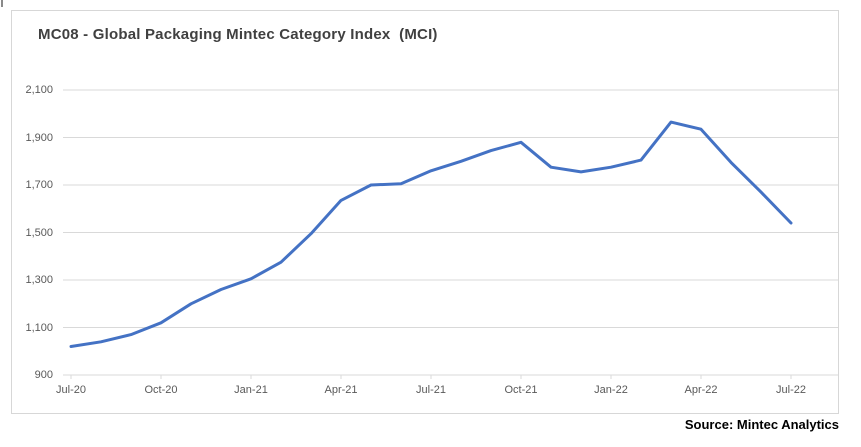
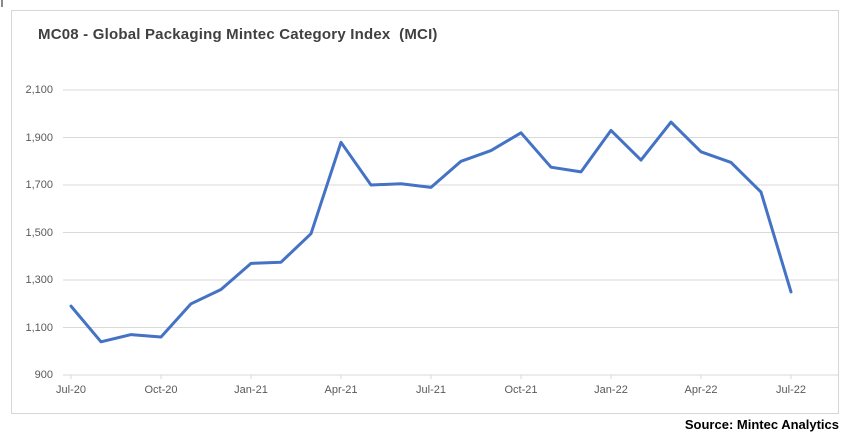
Jul-20: 1020 -> 1190
Oct-20: 1120 -> 1060
Jan-21: 1300 -> 1370
Apr-21: 1640 -> 1880
Jul-21: 1760 -> 1690
Oct-21: 1880 -> 1920
Jan-22: 1780 -> 1930
Apr-22: 1940 -> 1840
Jul-22: 1540 -> 1250
